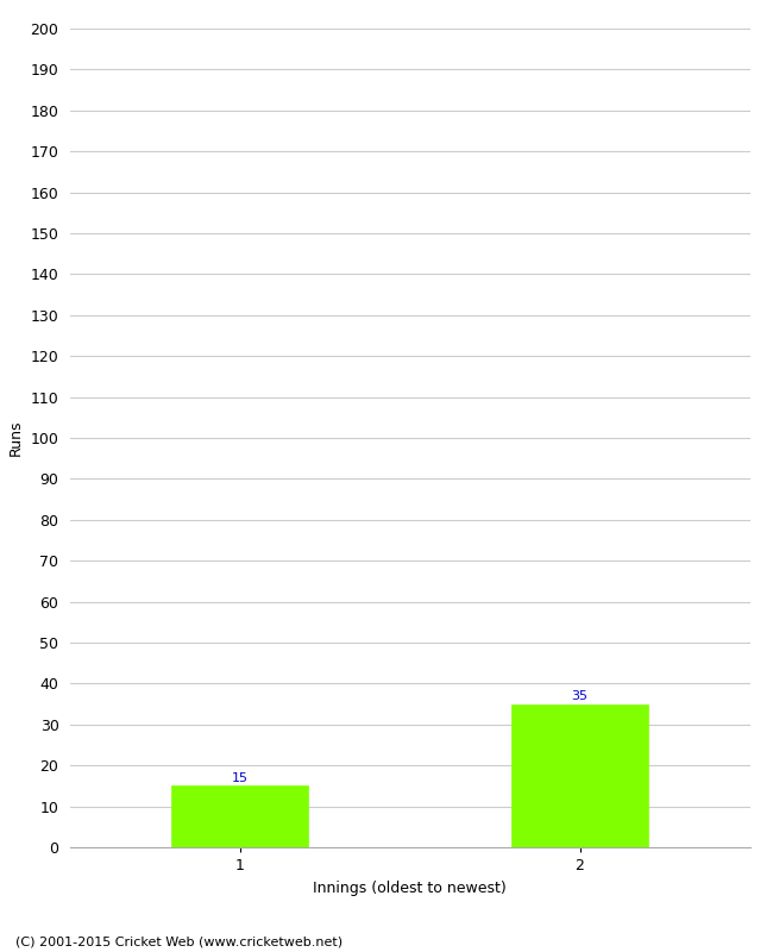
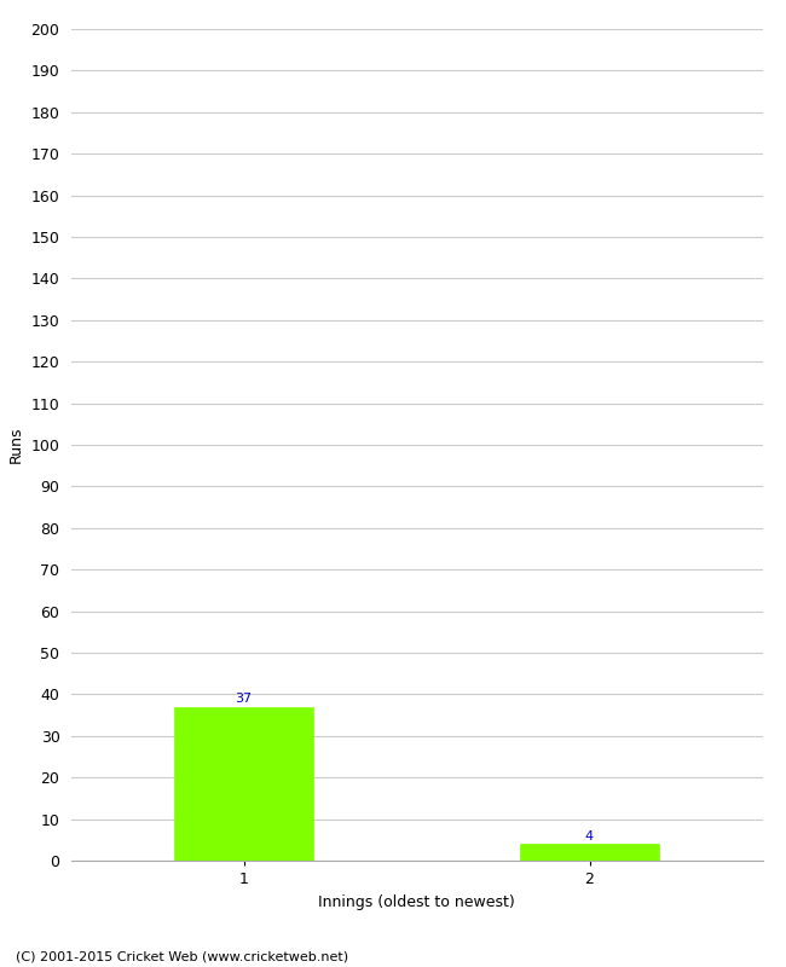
1: 15 -> 37
2: 35 -> 4
